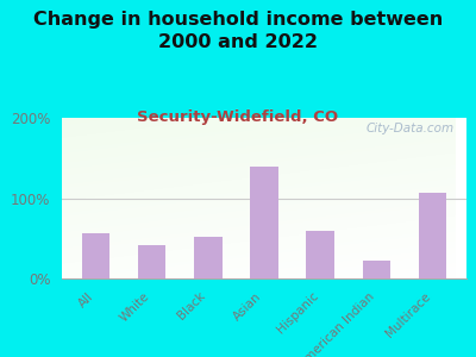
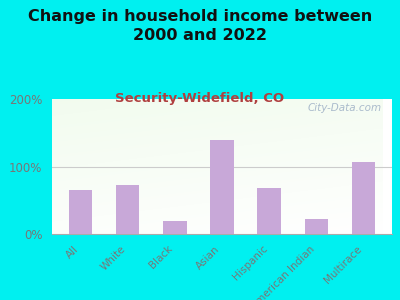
All: 56% -> 65%
White: 42% -> 72%
Black: 52% -> 20%
Hispanic: 60% -> 68%
